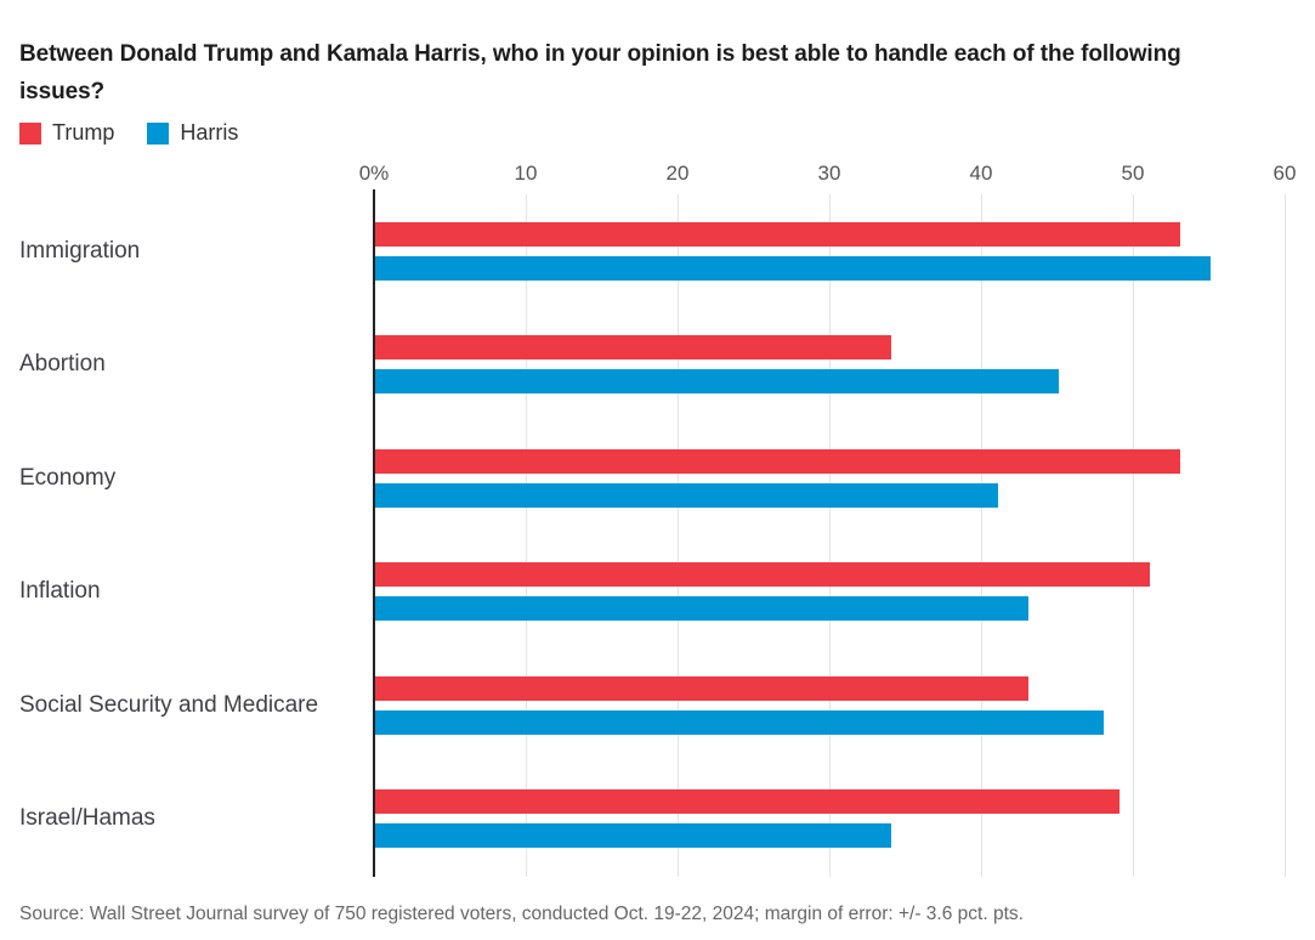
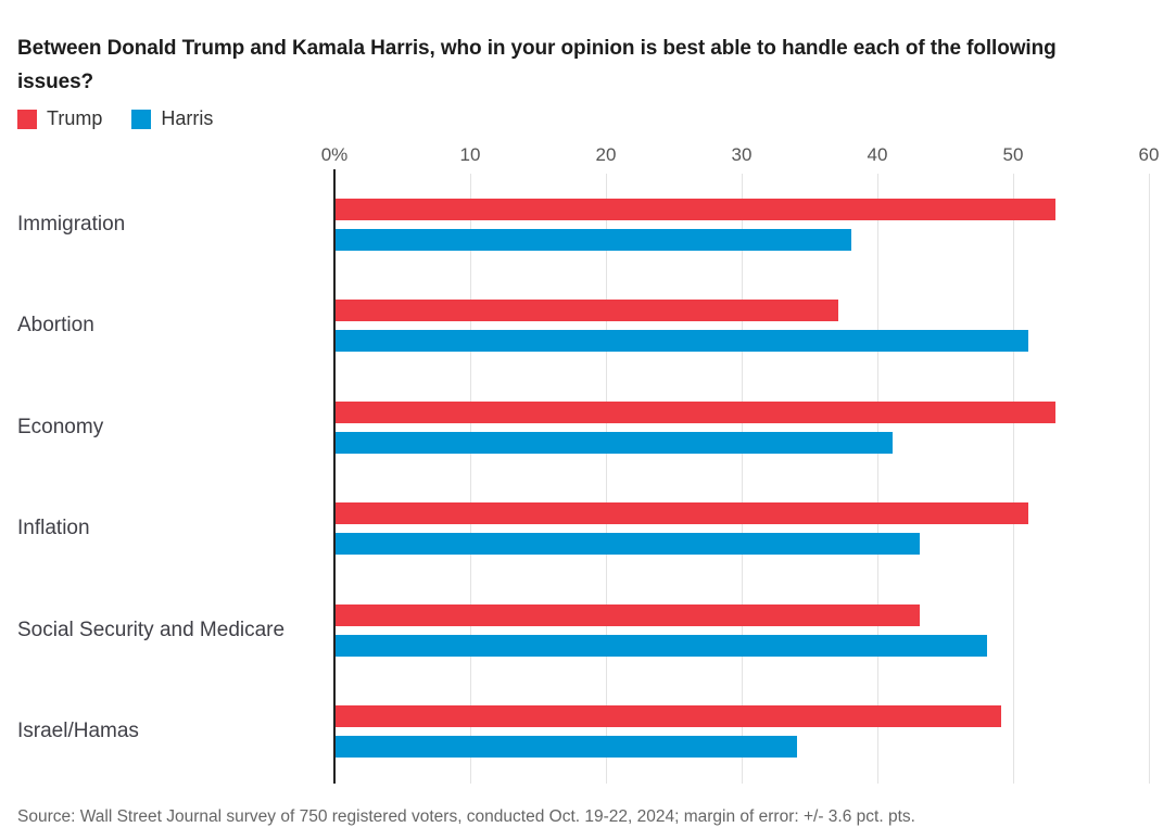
Harris/Immigration: 55 -> 38
Trump/Abortion: 34 -> 37
Harris/Abortion: 45 -> 51
